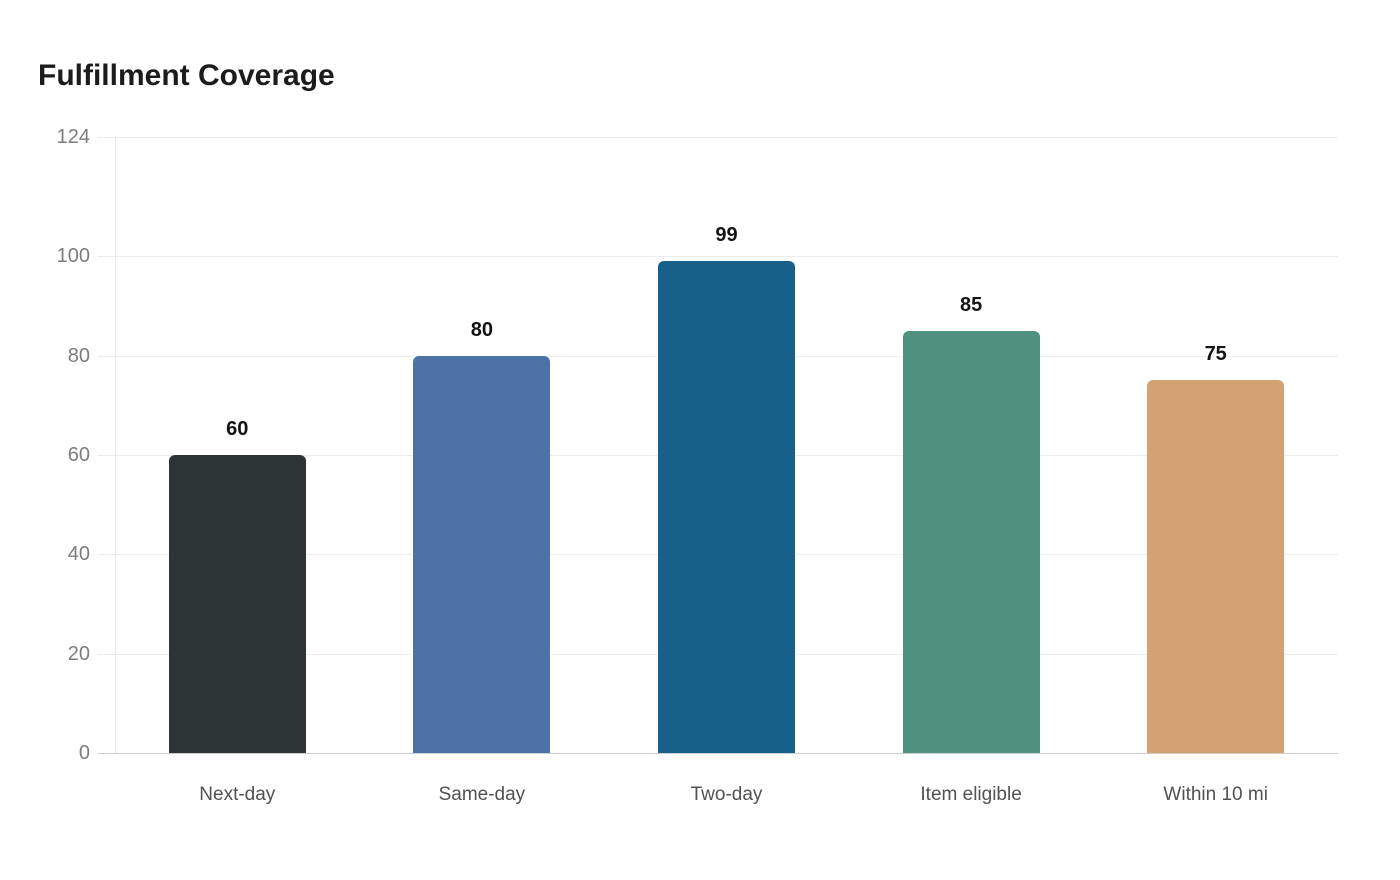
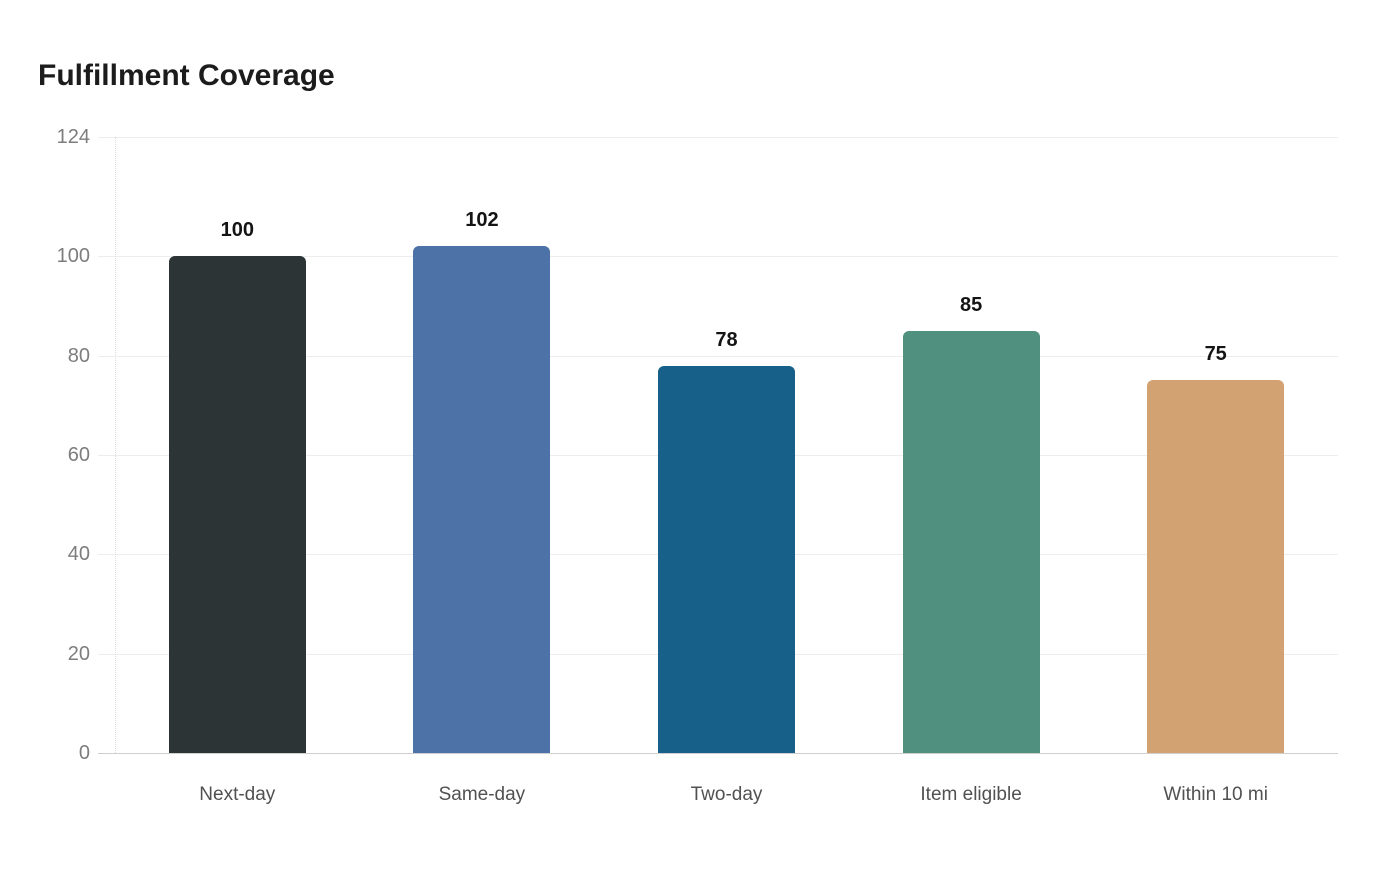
Next-day: 60 -> 100
Same-day: 80 -> 102
Two-day: 99 -> 78
